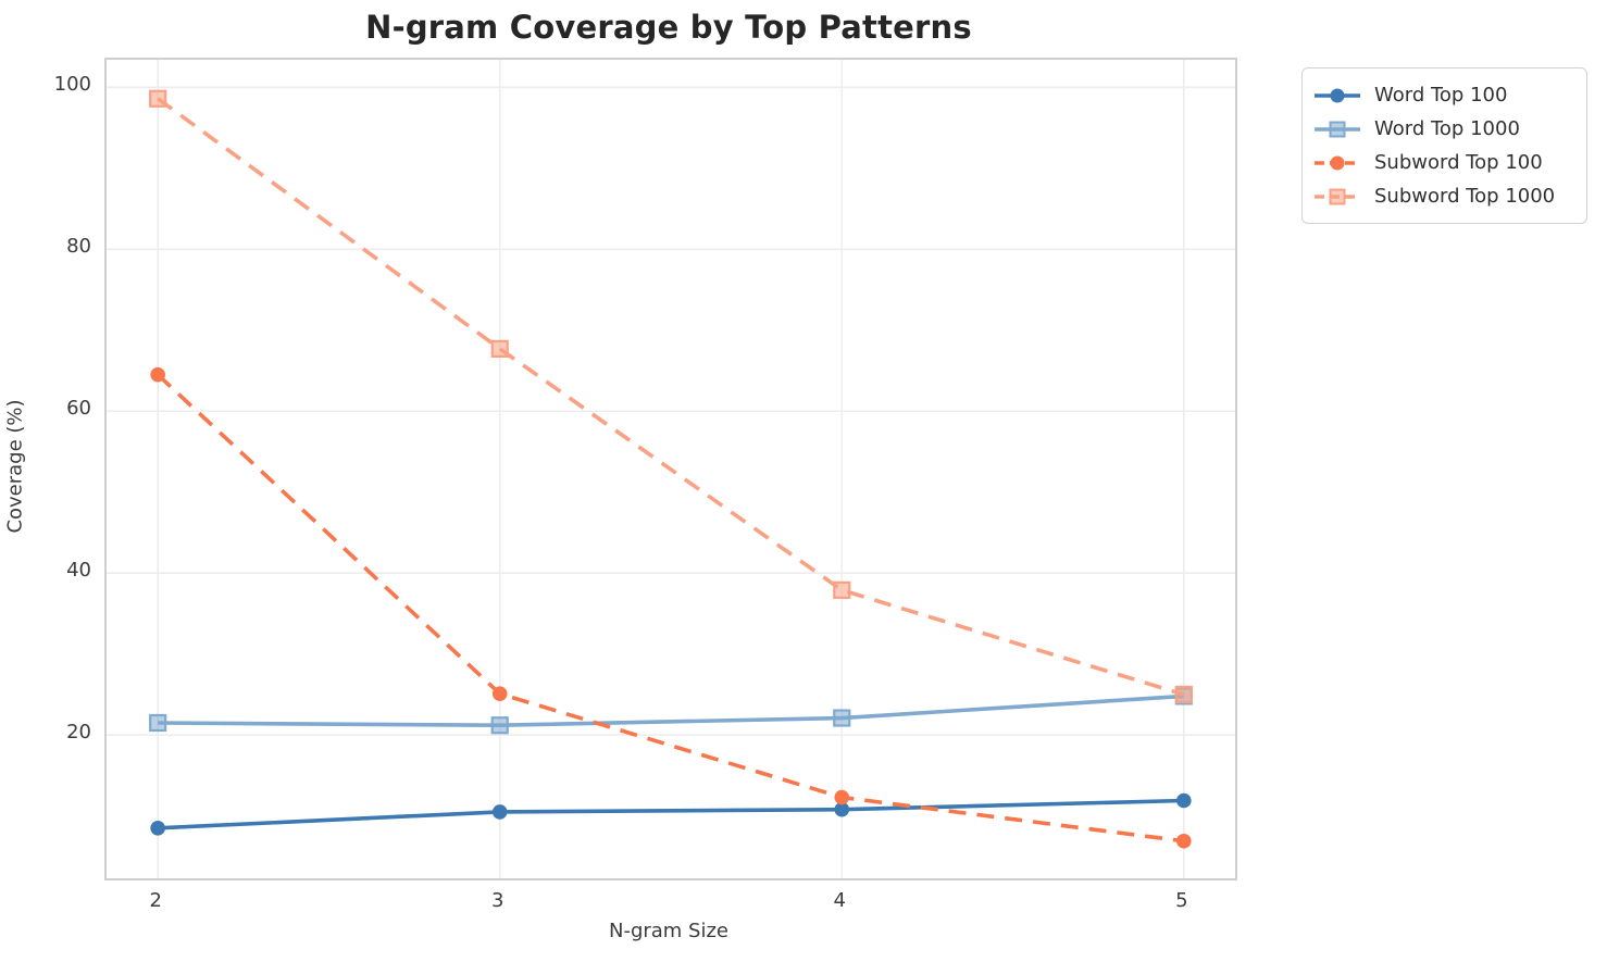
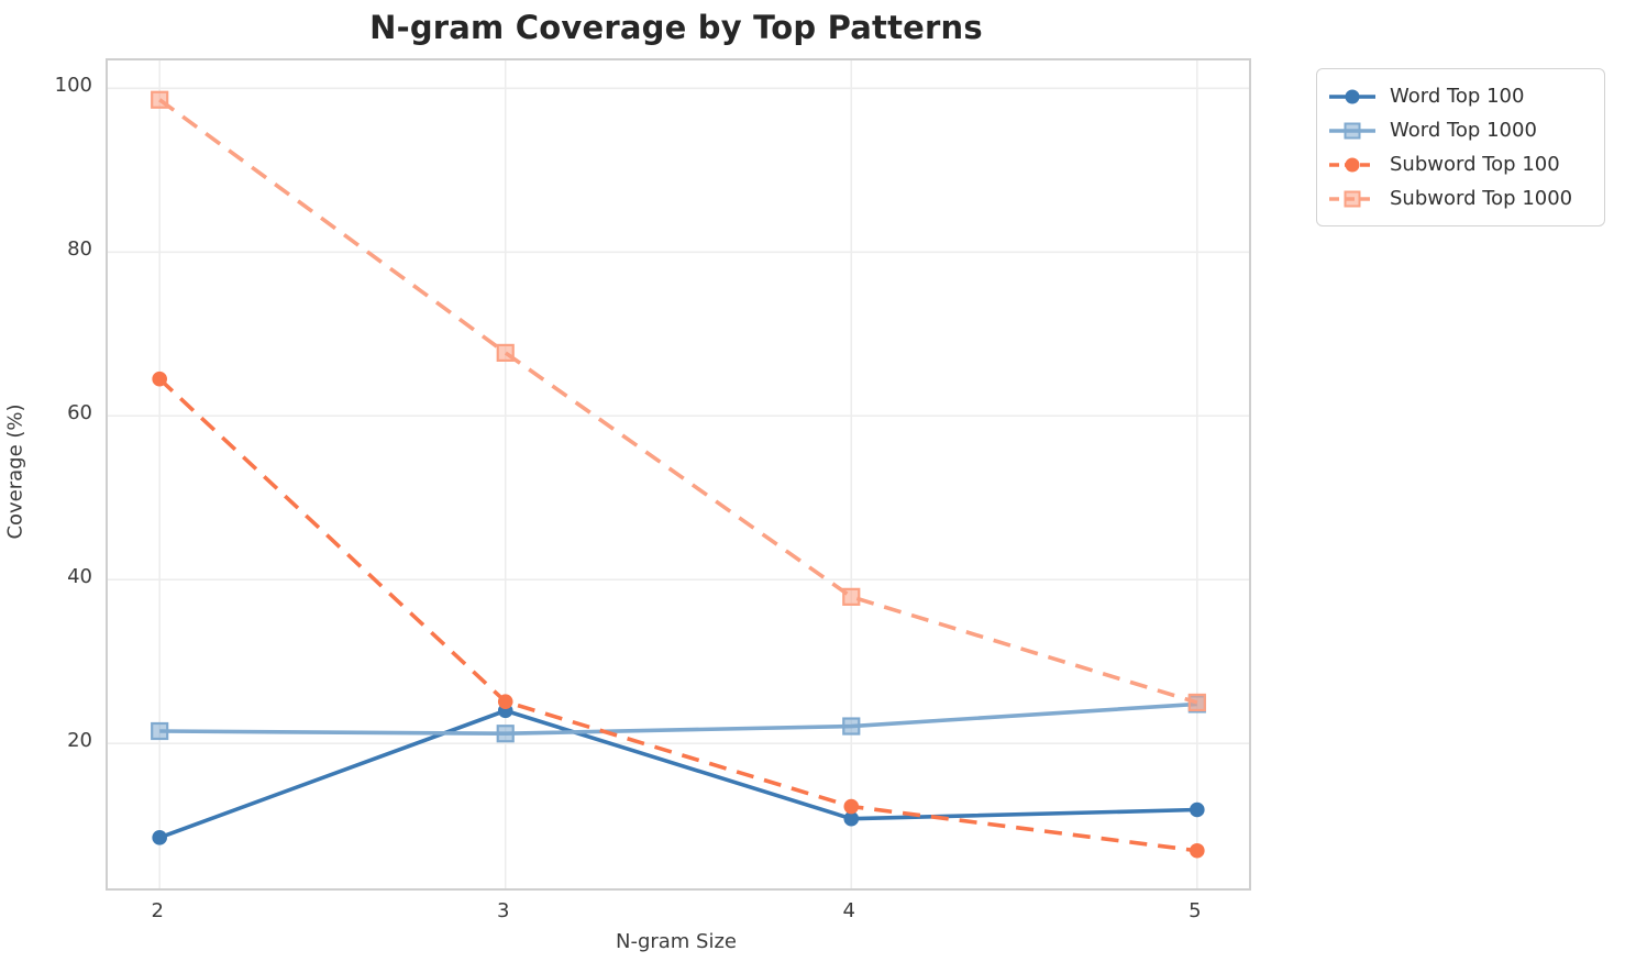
Word Top 100/3: 10 -> 24
